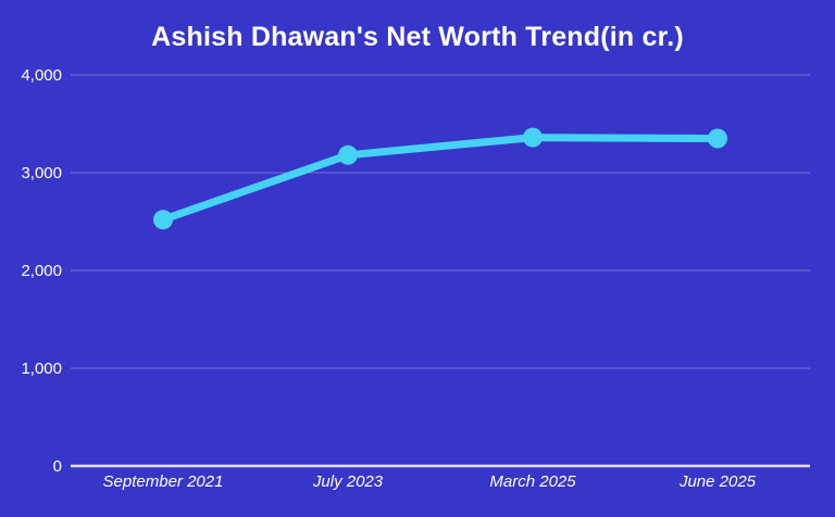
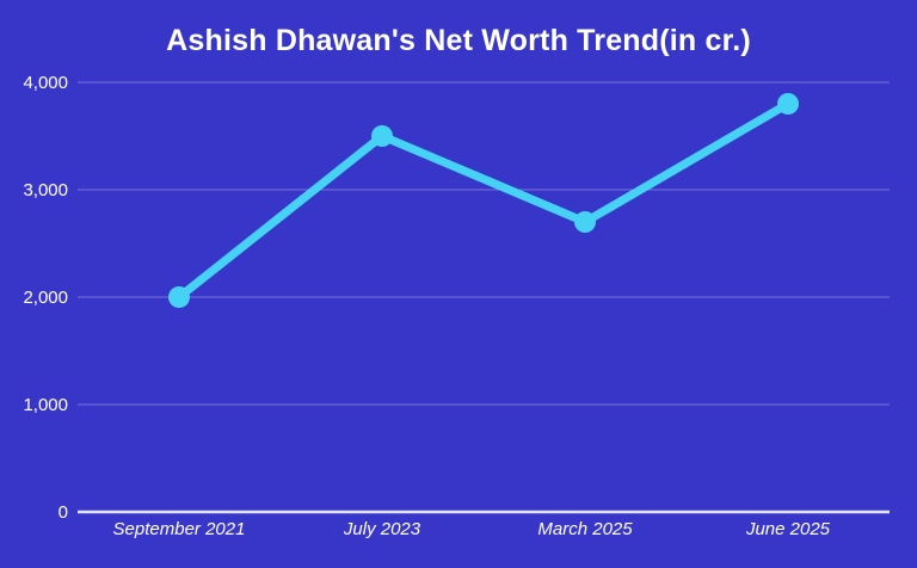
September 2021: 2500 -> 2000
July 2023: 3200 -> 3500
March 2025: 3400 -> 2700
June 2025: 3400 -> 3800
